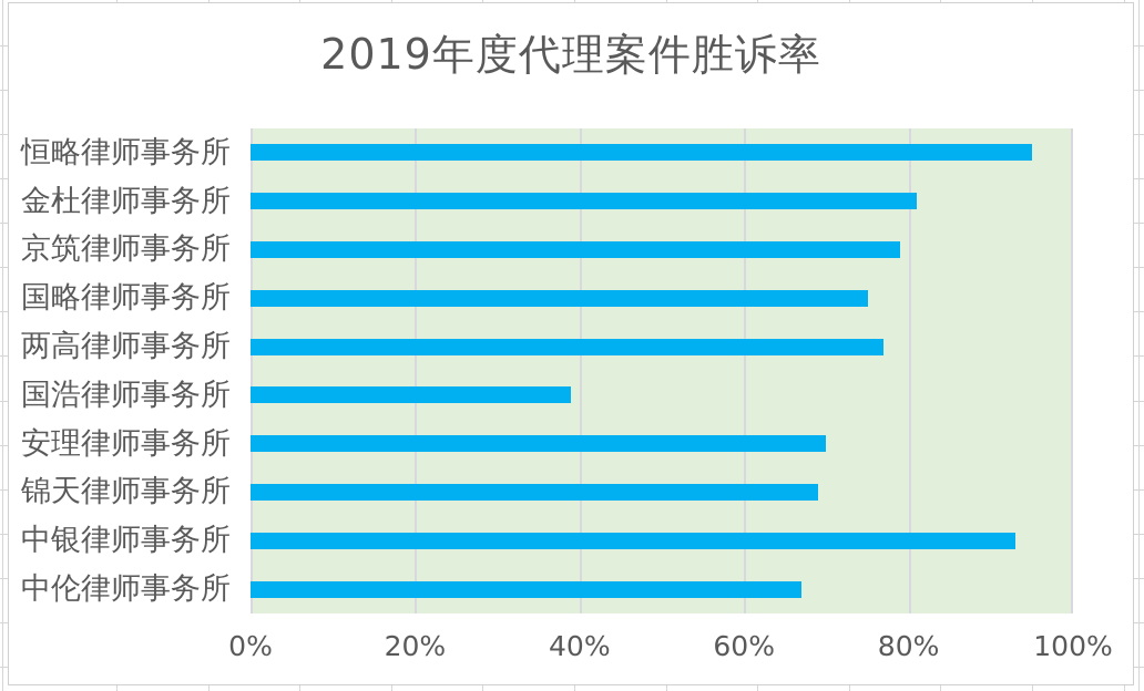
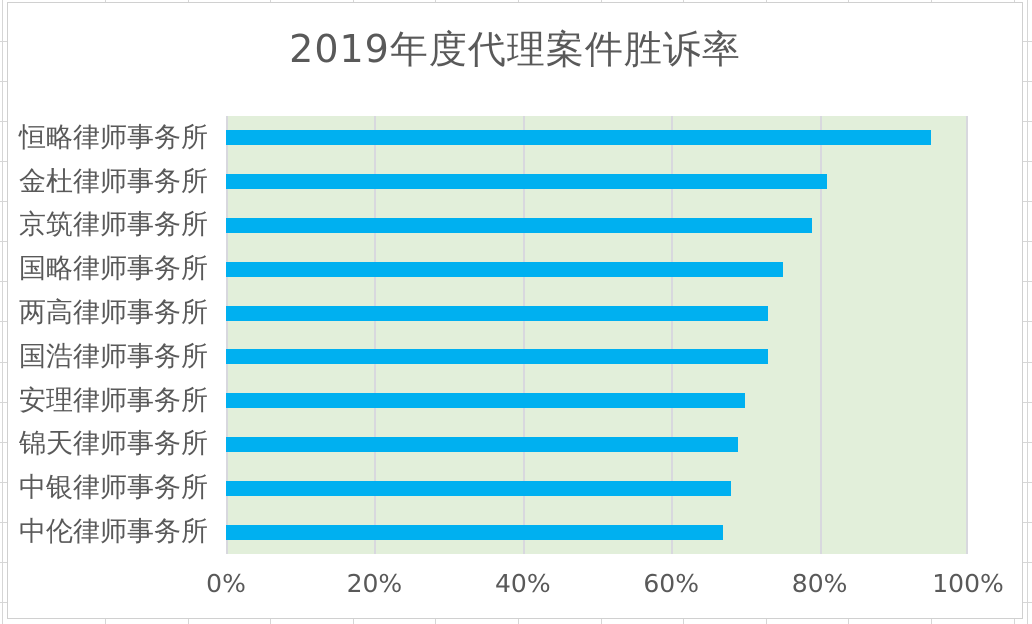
两高律师事务所: 77% -> 73%
国浩律师事务所: 39% -> 73%
中银律师事务所: 93% -> 68%
